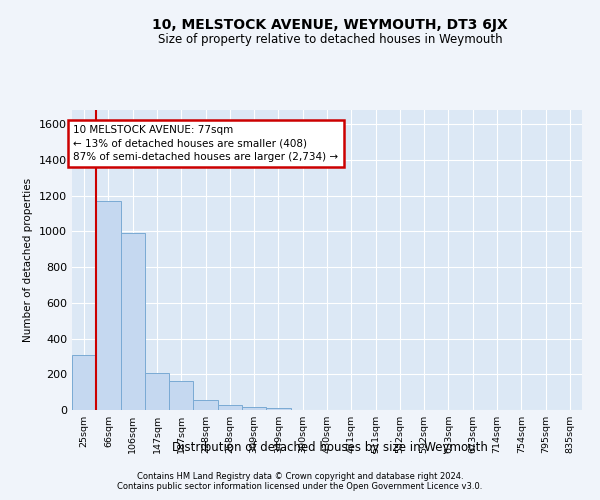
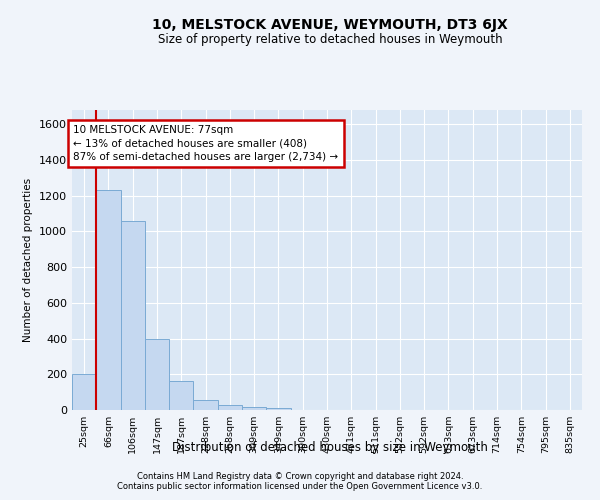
25sqm: 310 -> 200
66sqm: 1170 -> 1230
106sqm: 990 -> 1060
147sqm: 210 -> 400
